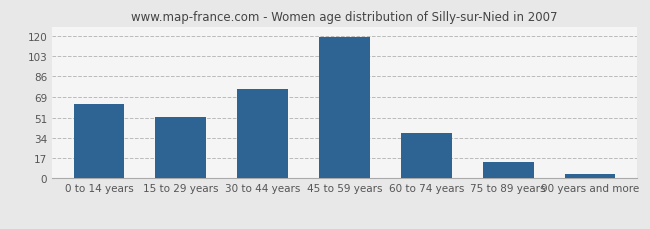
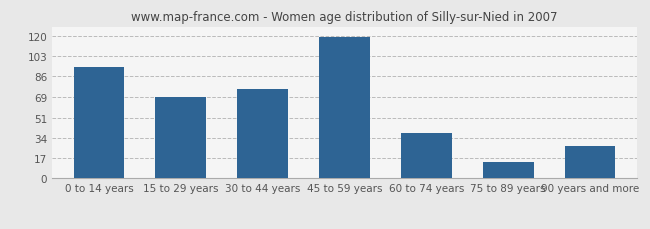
0 to 14 years: 63 -> 94
15 to 29 years: 52 -> 69
90 years and more: 4 -> 27
